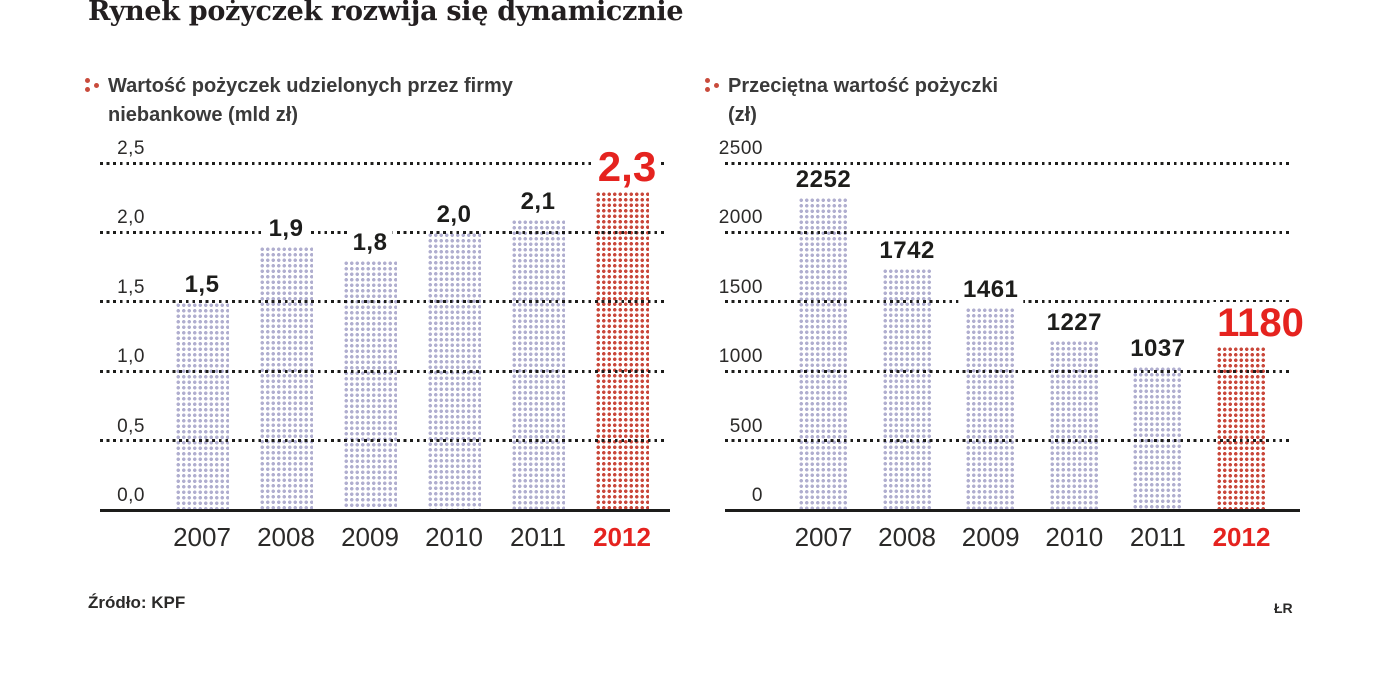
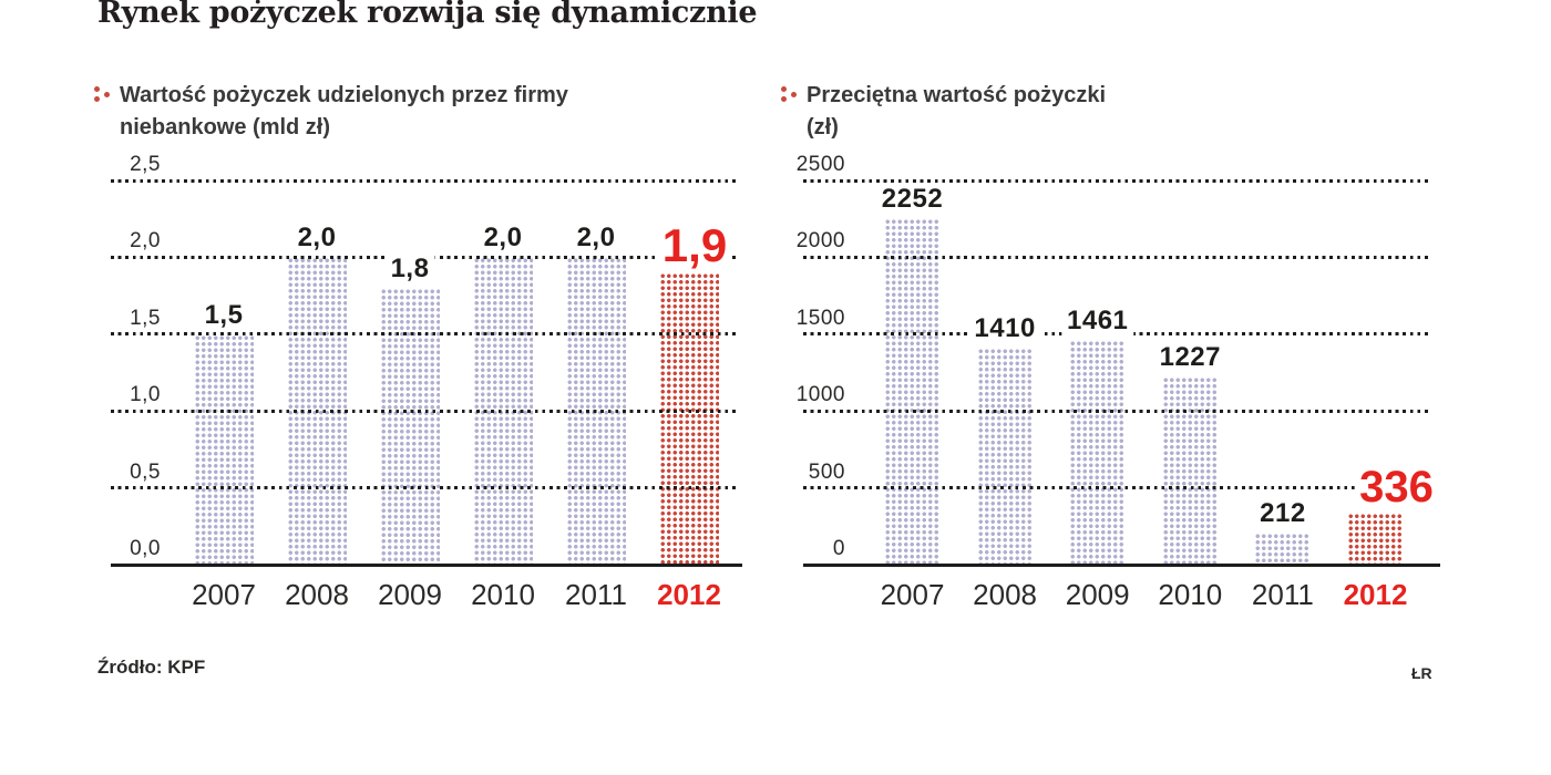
Wartość pożyczek udzielonych przez firmy niebankowe (mld zł)/2008: 1,9 -> 2,0
Wartość pożyczek udzielonych przez firmy niebankowe (mld zł)/2011: 2,1 -> 2,0
Wartość pożyczek udzielonych przez firmy niebankowe (mld zł)/2012: 2,3 -> 1,9
Przeciętna wartość pożyczki (zł)/2008: 1742 -> 1410
Przeciętna wartość pożyczki (zł)/2011: 1037 -> 212
Przeciętna wartość pożyczki (zł)/2012: 1180 -> 336
